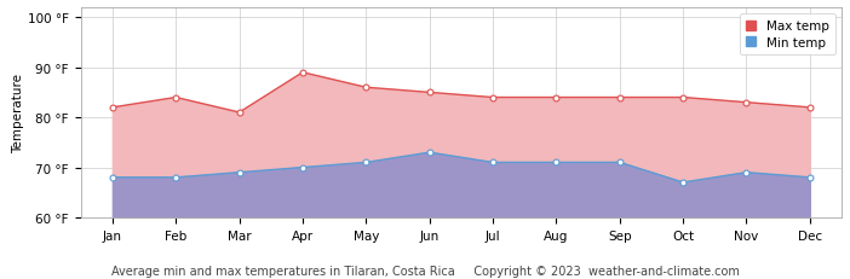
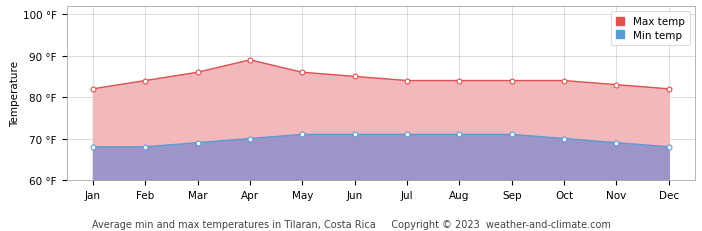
Max temp/Mar: 81 °F -> 86 °F
Min temp/Jun: 73 °F -> 71 °F
Min temp/Oct: 67 °F -> 70 °F
